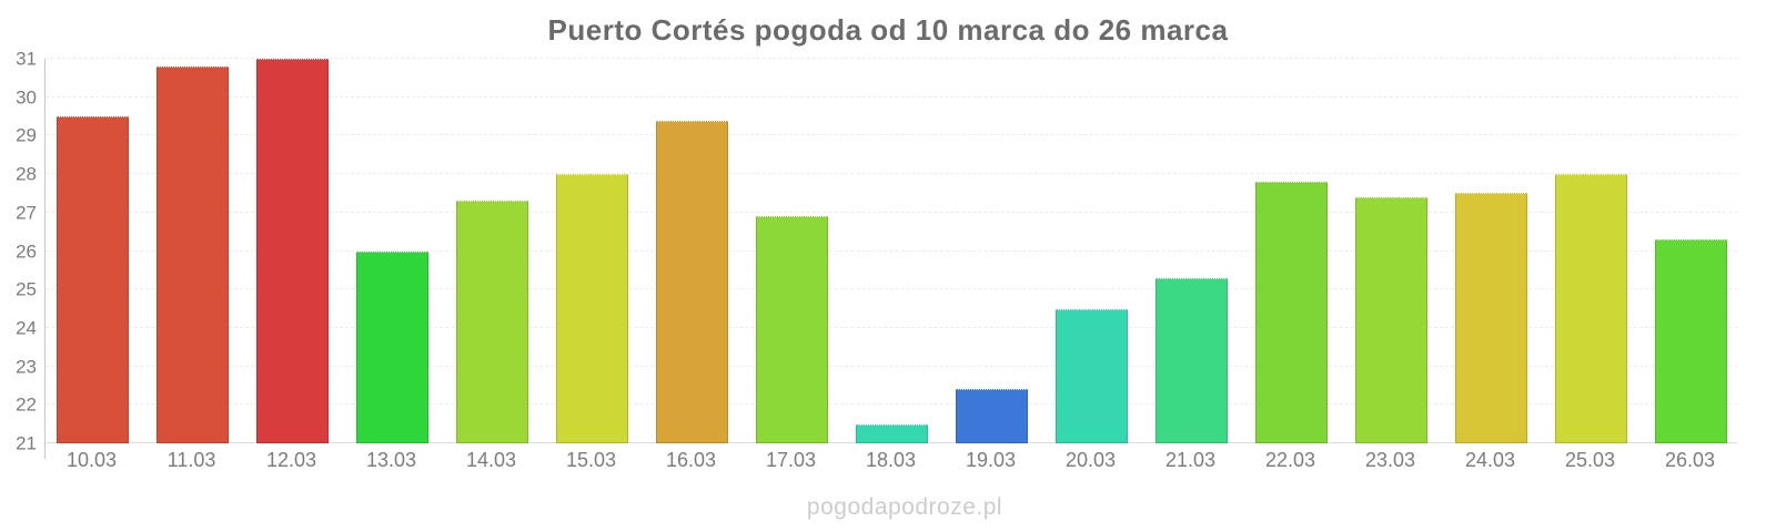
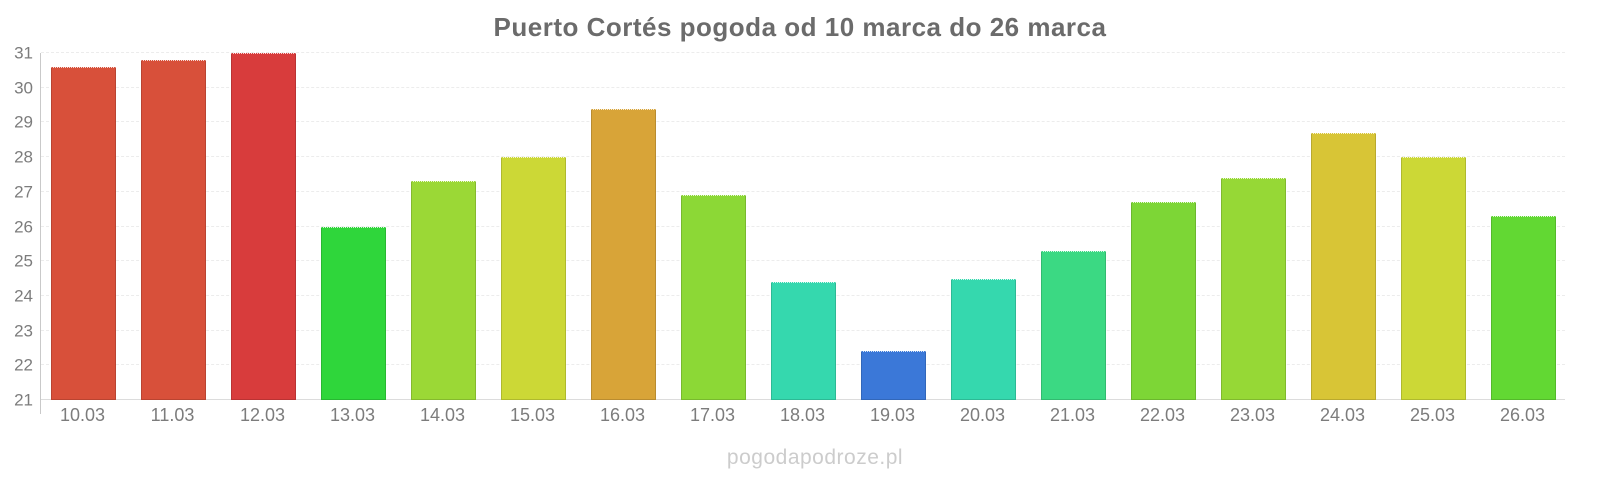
10.03: 29.5 -> 30.6
18.03: 21.5 -> 24.4
22.03: 27.8 -> 26.7
24.03: 27.5 -> 28.7
